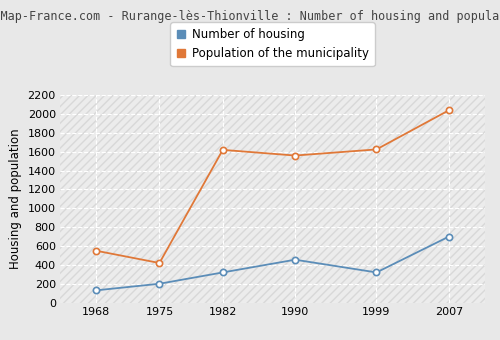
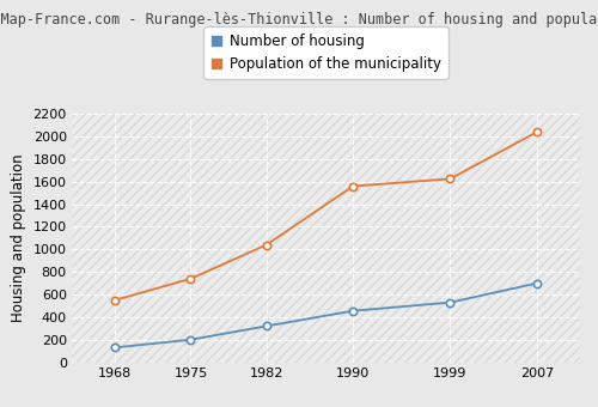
Population of the municipality/1975: 420 -> 740
Population of the municipality/1982: 1620 -> 1040
Number of housing/1999: 320 -> 530
